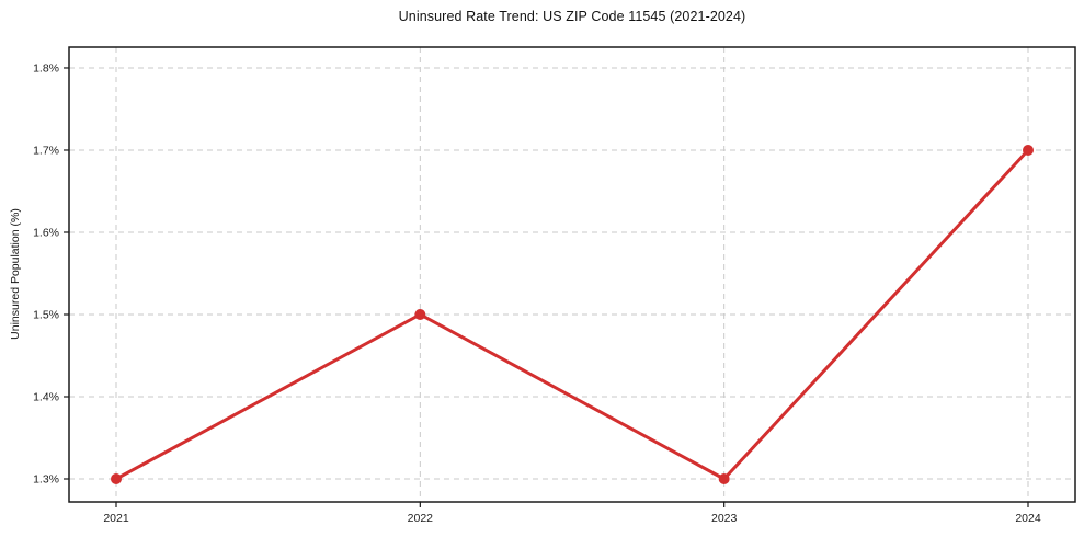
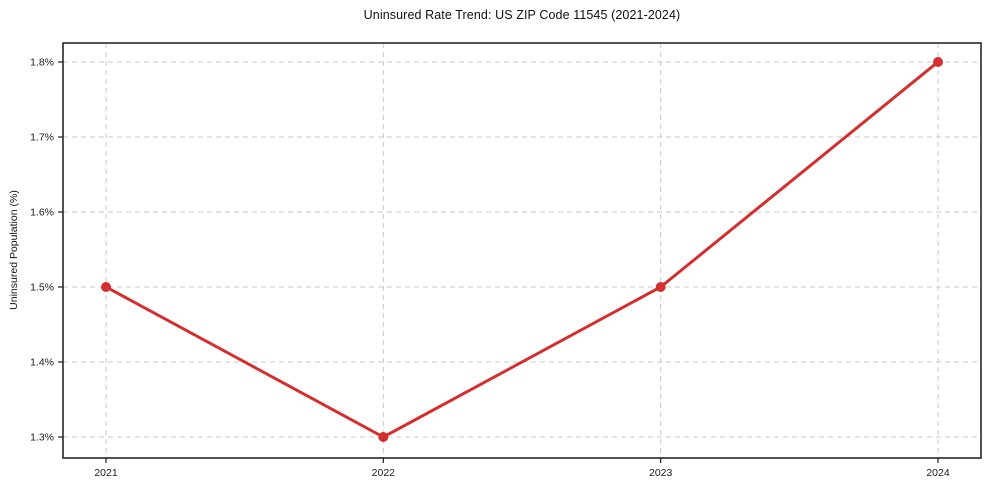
2021: 1.3% -> 1.5%
2022: 1.5% -> 1.3%
2023: 1.3% -> 1.5%
2024: 1.7% -> 1.8%
